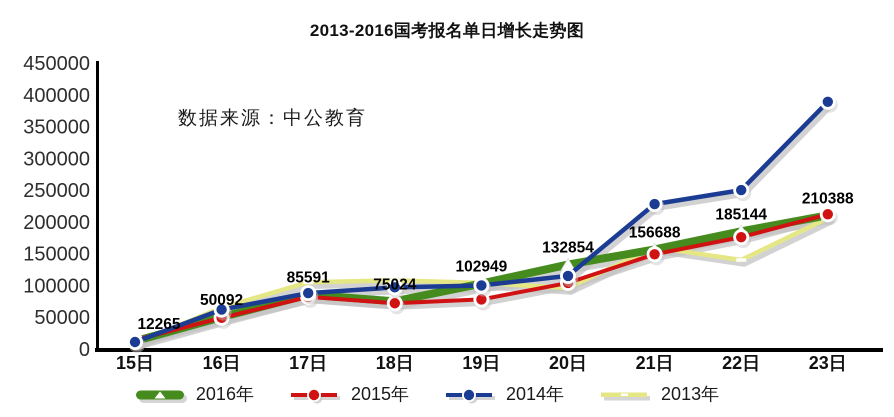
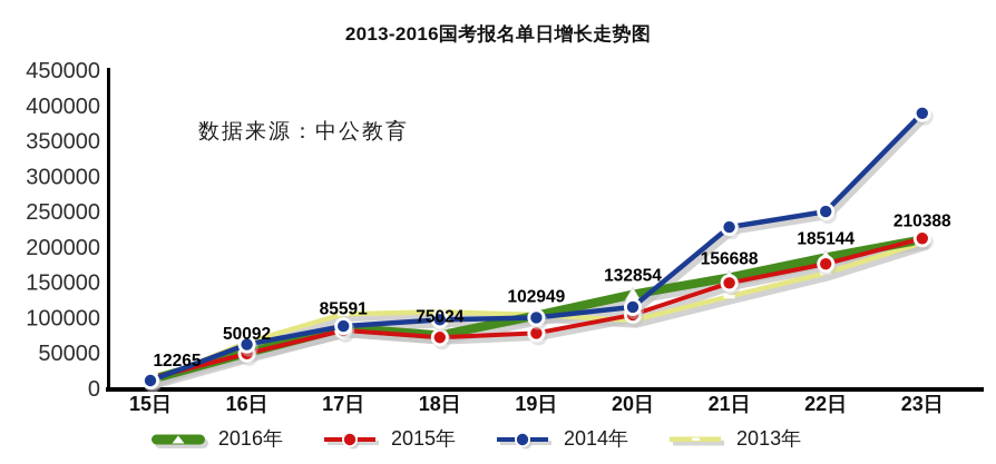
2013年/21日: 160000 -> 130000
2013年/22日: 140000 -> 160000
